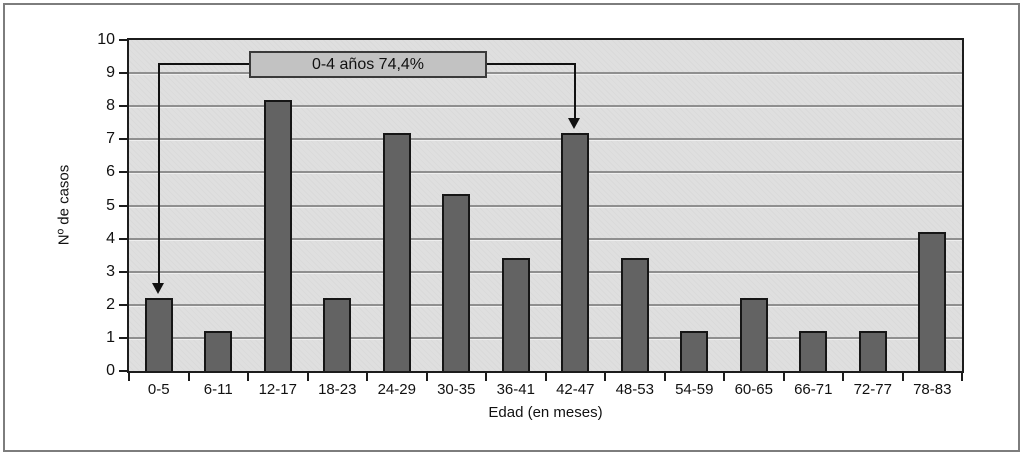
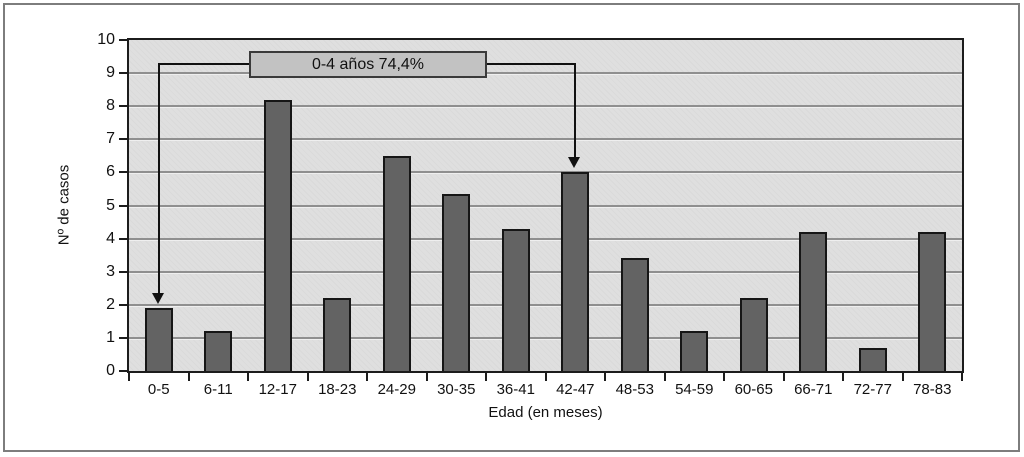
0-5: 2.2 -> 1.9
24-29: 7.2 -> 6.5
36-41: 3.4 -> 4.3
42-47: 7.2 -> 6.0
66-71: 1.2 -> 4.2
72-77: 1.2 -> 0.7
